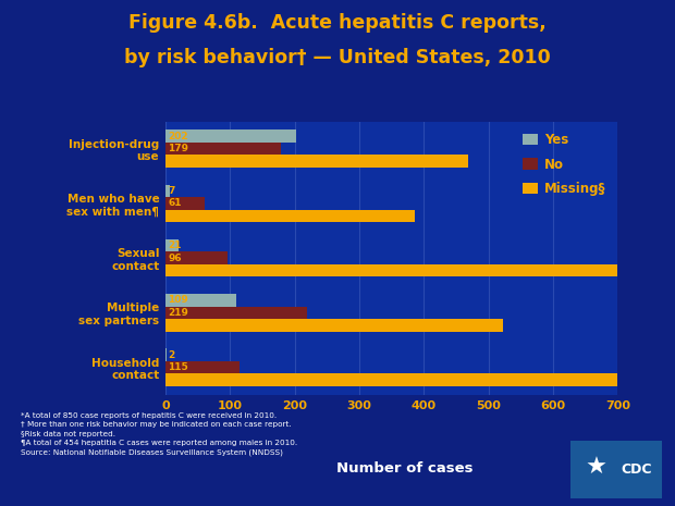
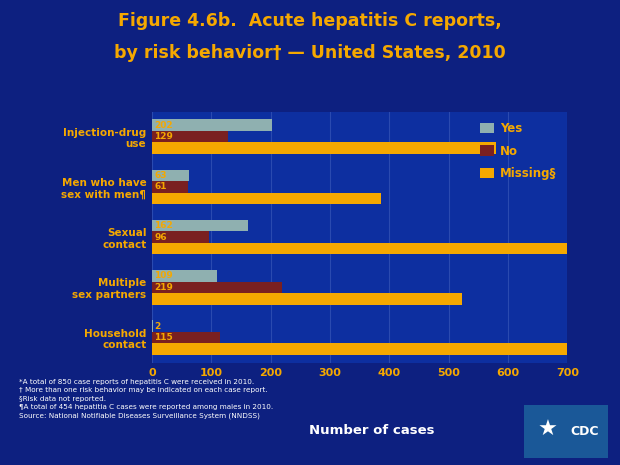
No/Injection-drug use: 179 -> 129
Missing§/Injection-drug use: 469 -> 580
Yes/Men who have sex with men¶: 7 -> 63
Yes/Sexual contact: 21 -> 162
